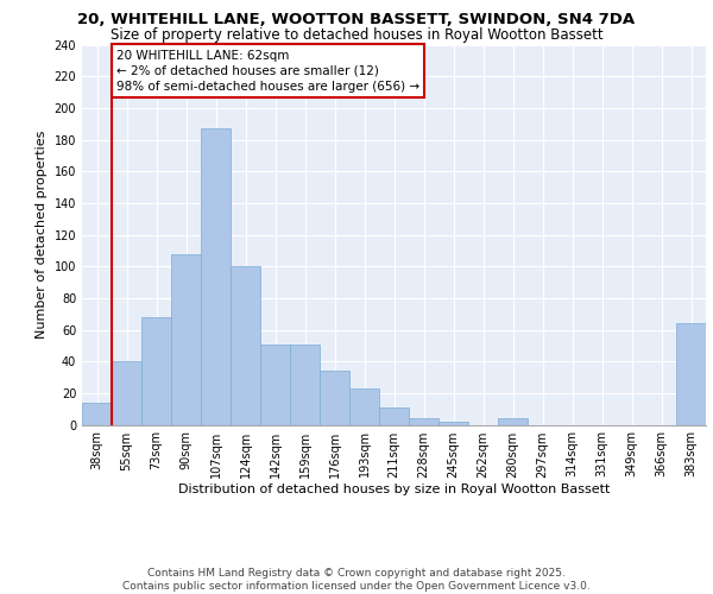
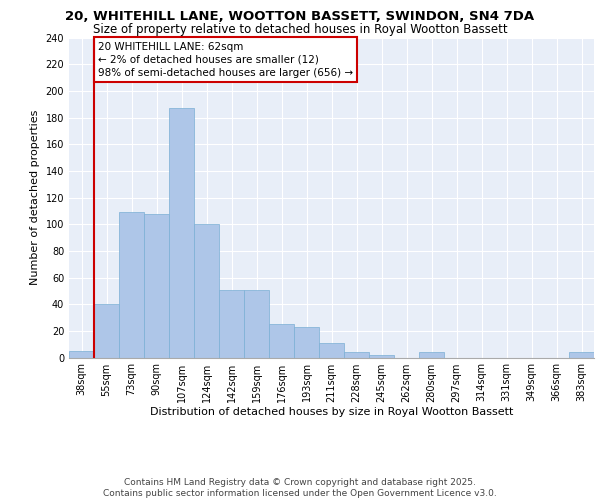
38sqm: 14 -> 5
73sqm: 68 -> 109
176sqm: 34 -> 25
383sqm: 64 -> 4
